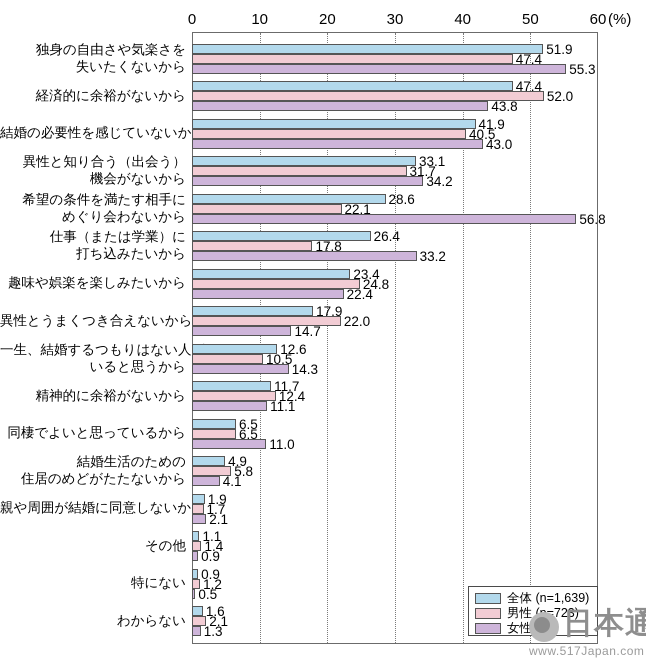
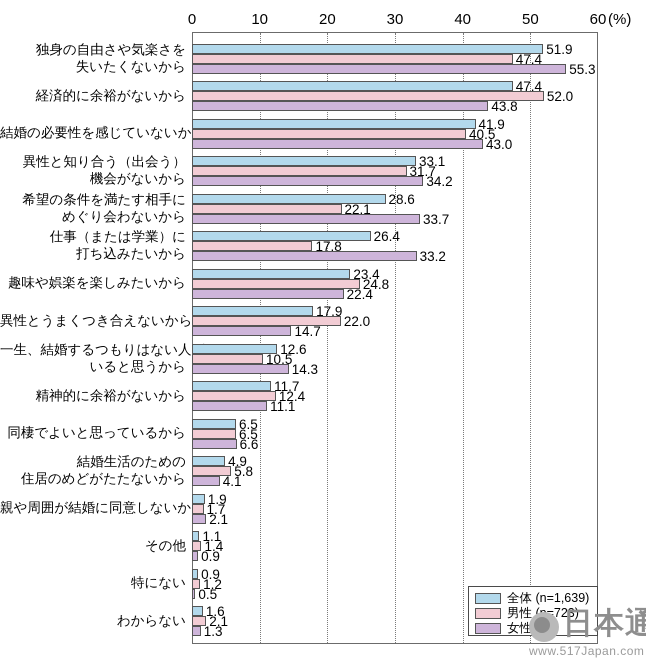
女性 (n=/希望の条件を満たす相手に めぐり会わないから: 56.8 -> 33.7
女性 (n=/同棲でよいと思っているから: 11.0 -> 6.6
